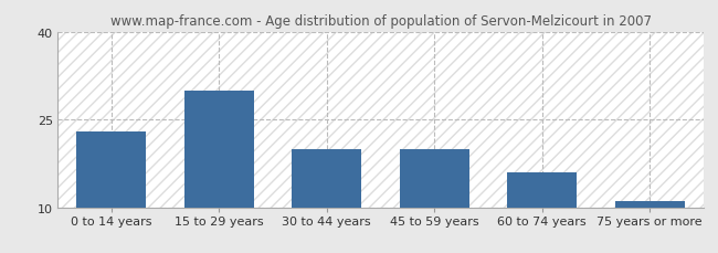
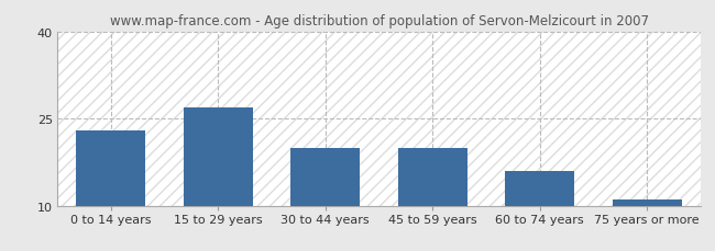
15 to 29 years: 30 -> 27
